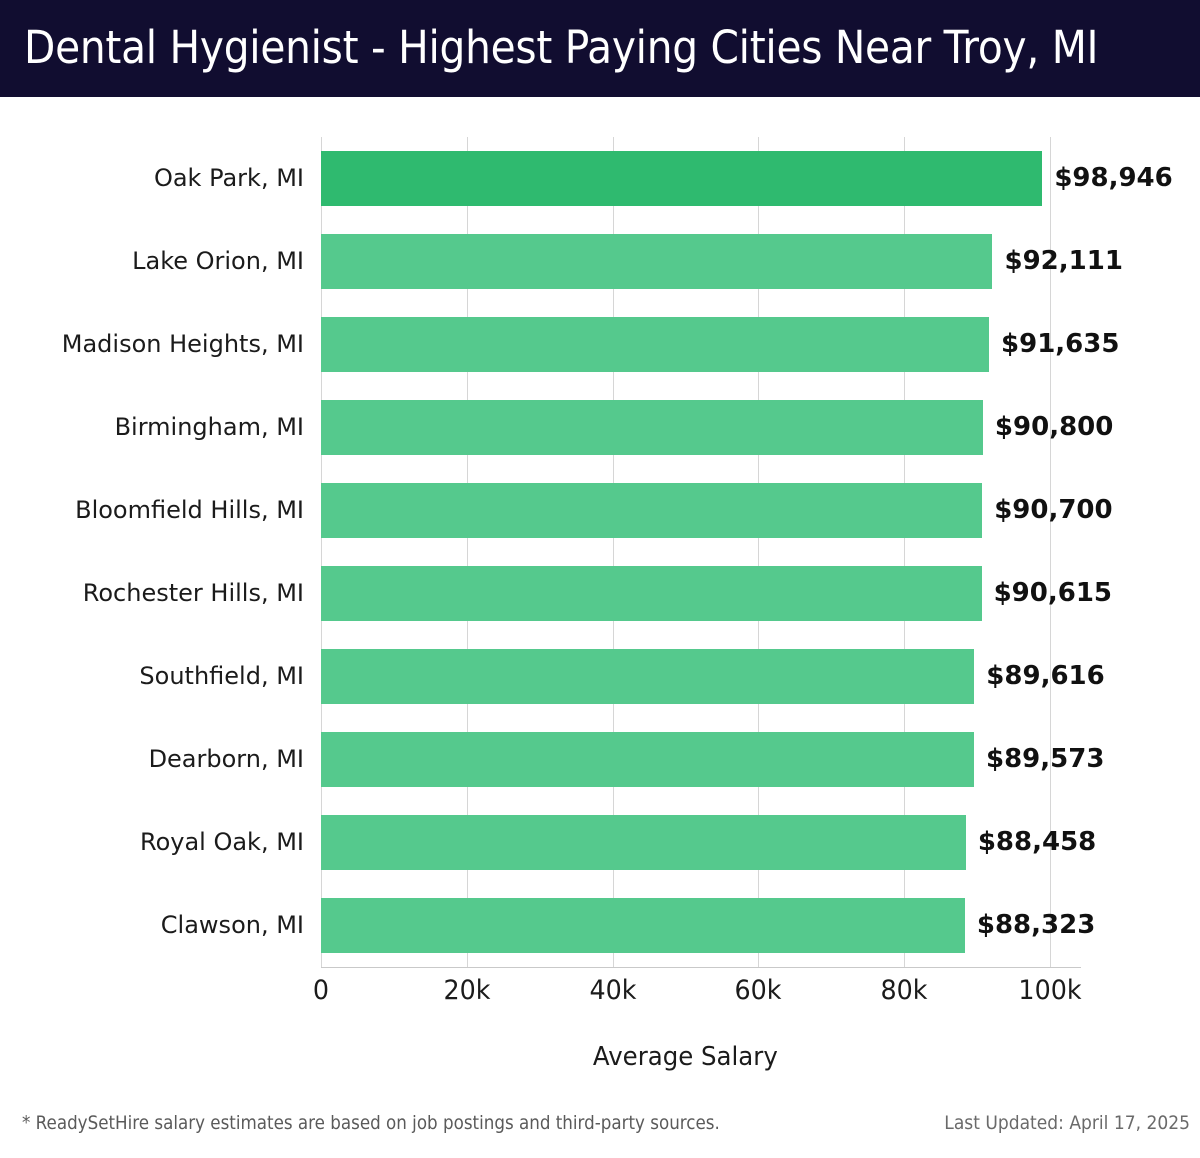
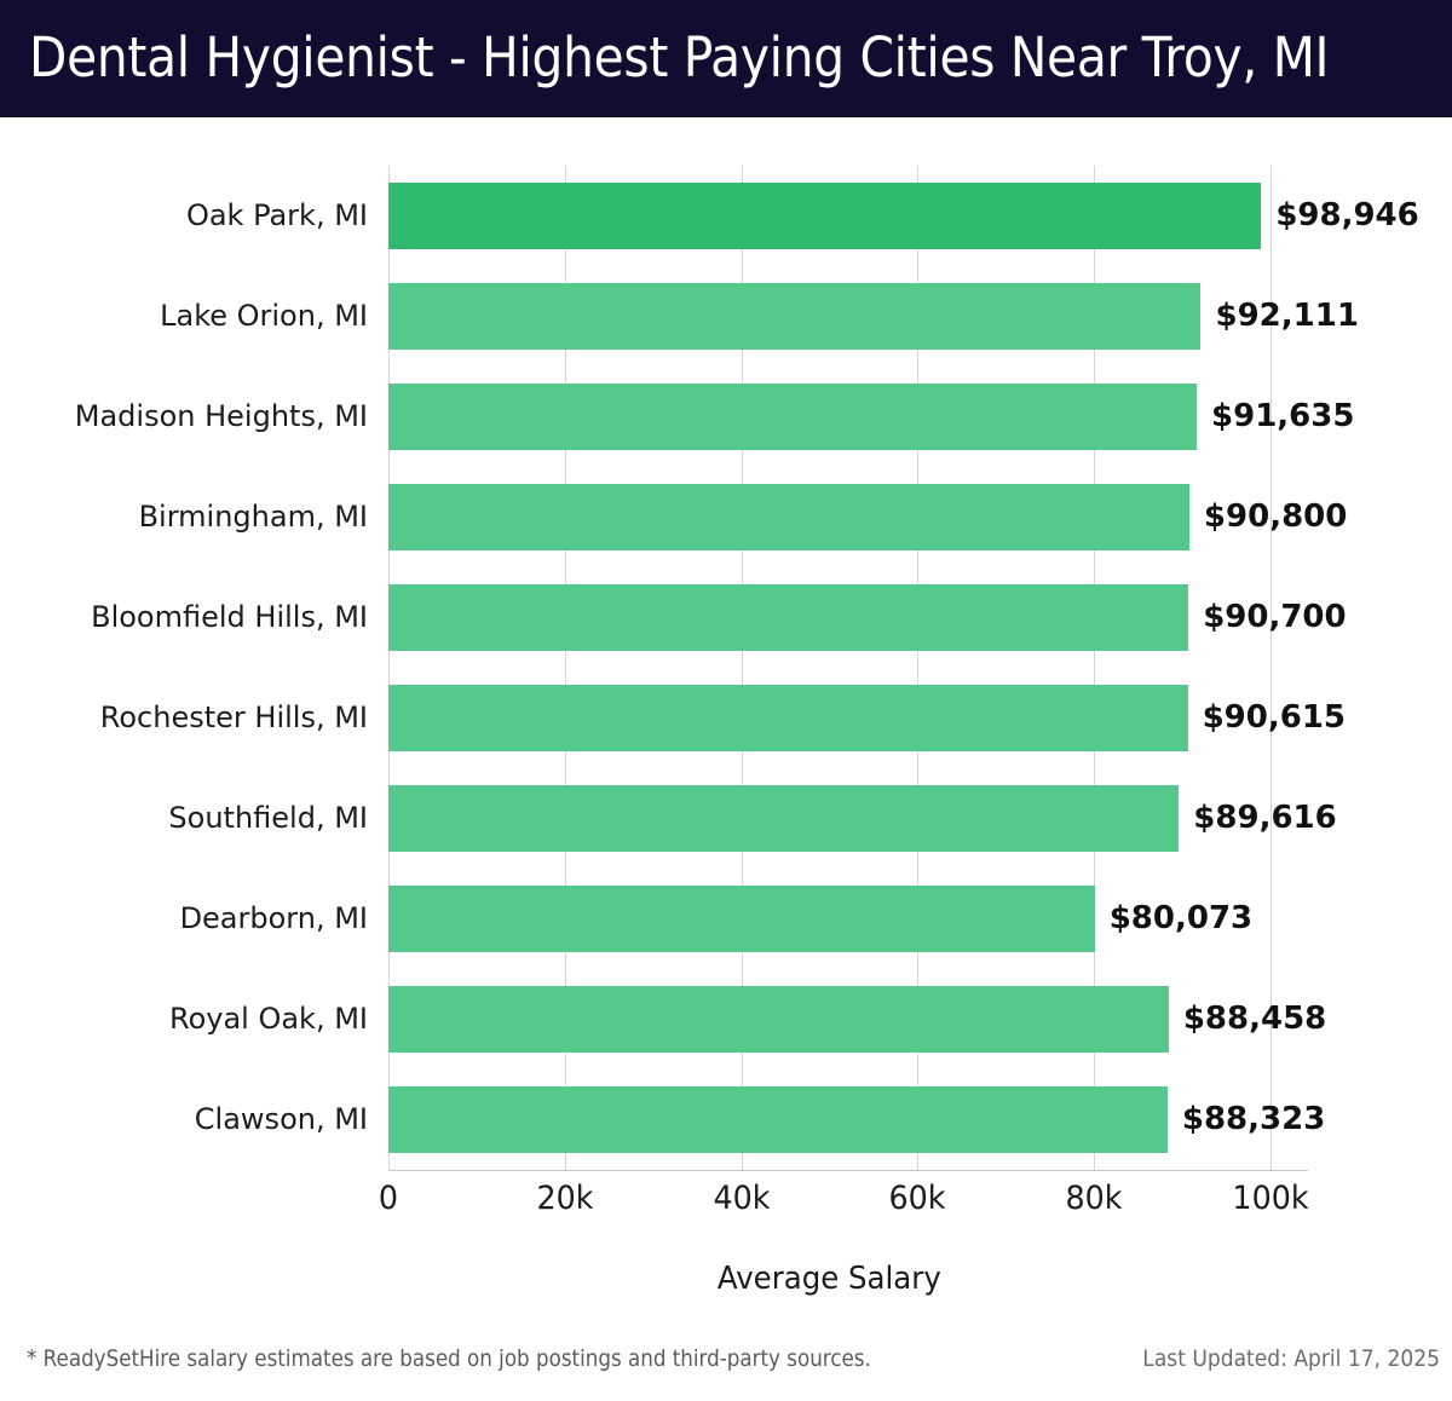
Dearborn, MI: $89,573 -> $80,073
